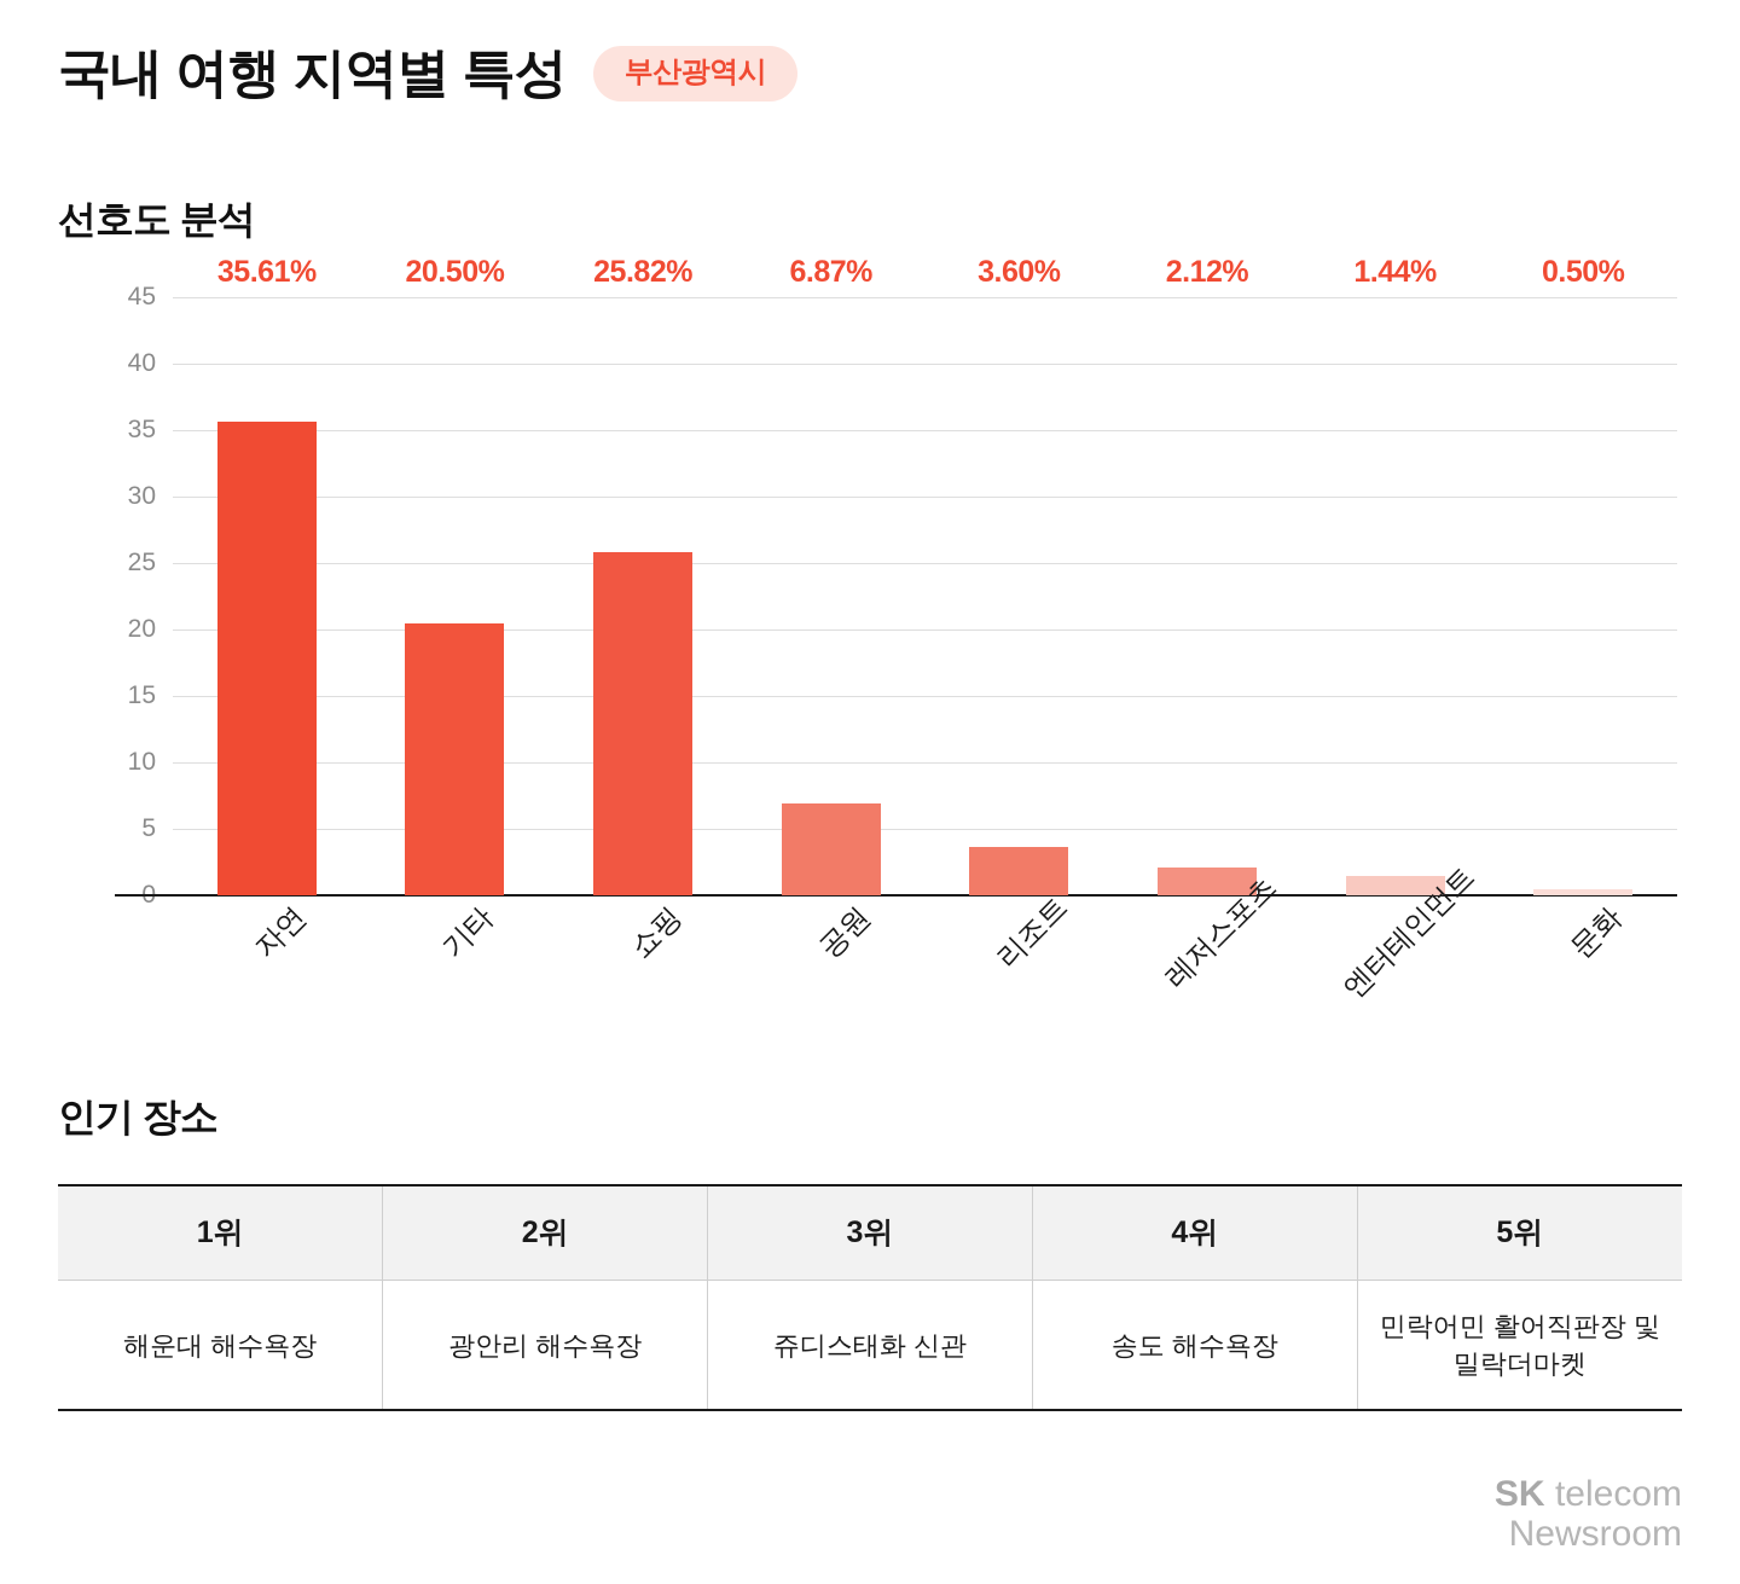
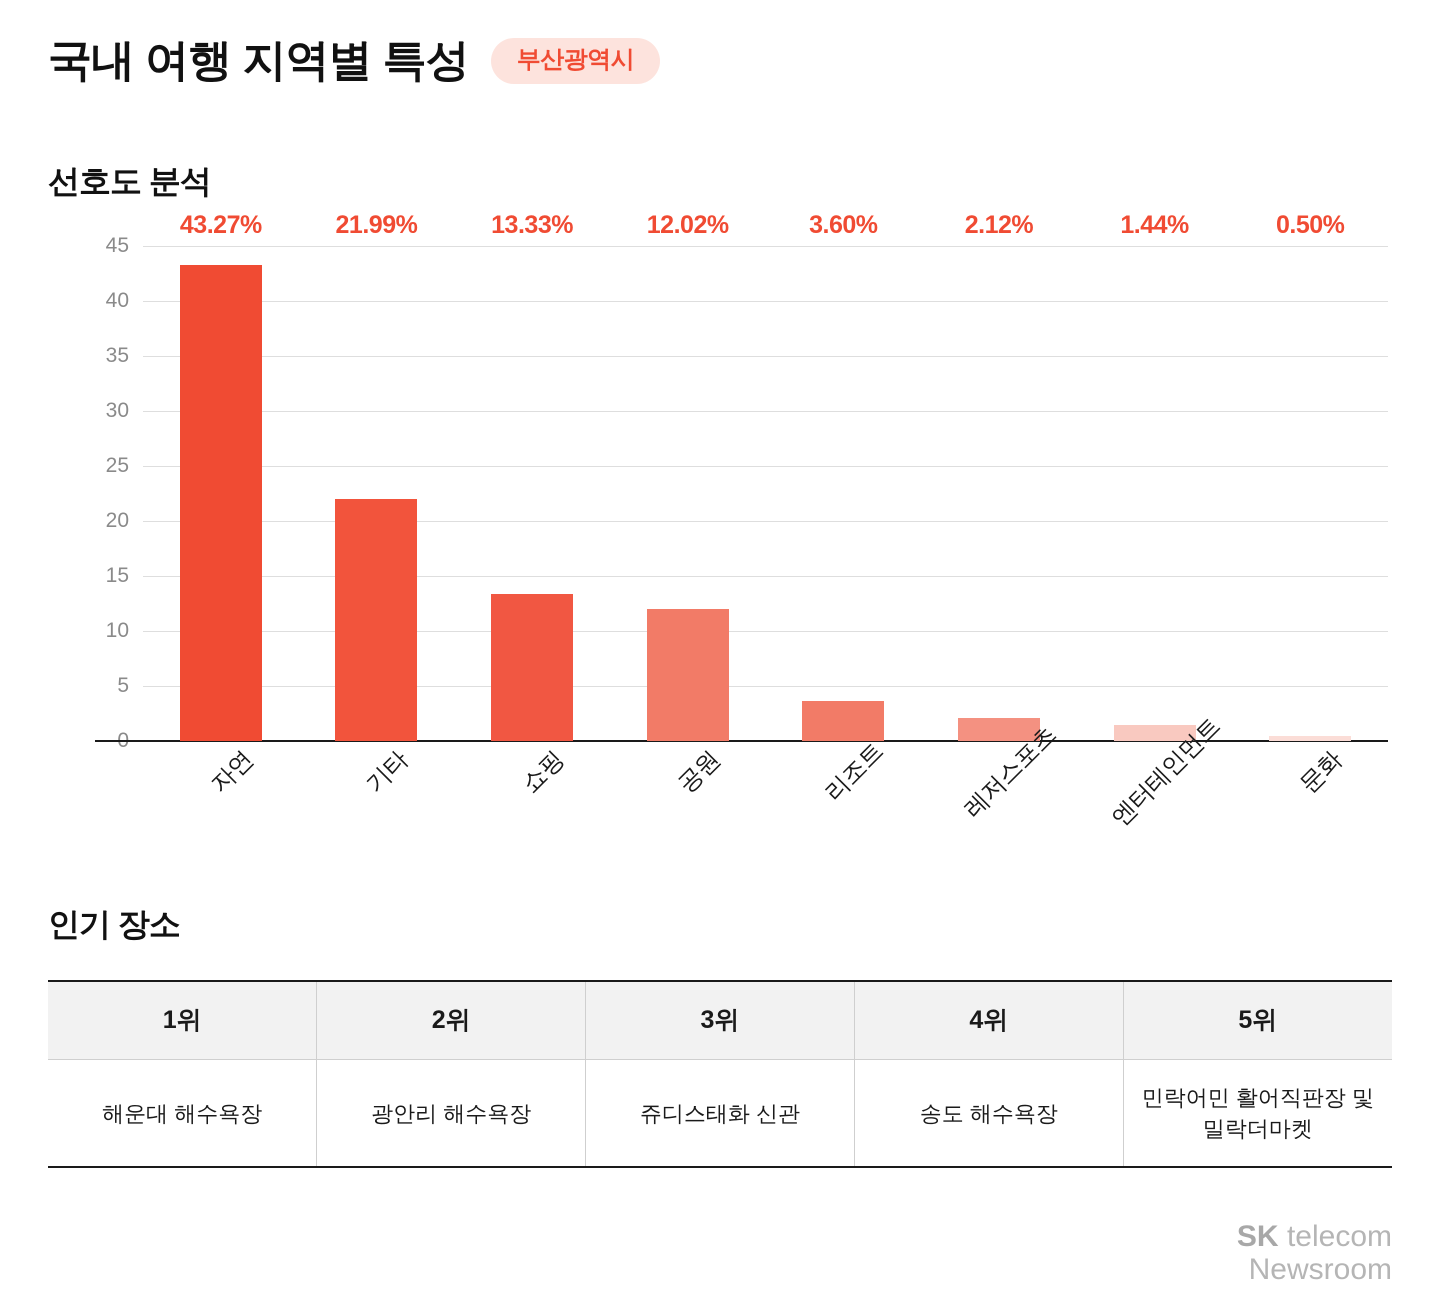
자연: 35.61% -> 43.27%
기타: 20.50% -> 21.99%
쇼핑: 25.82% -> 13.33%
공원: 6.87% -> 12.02%
